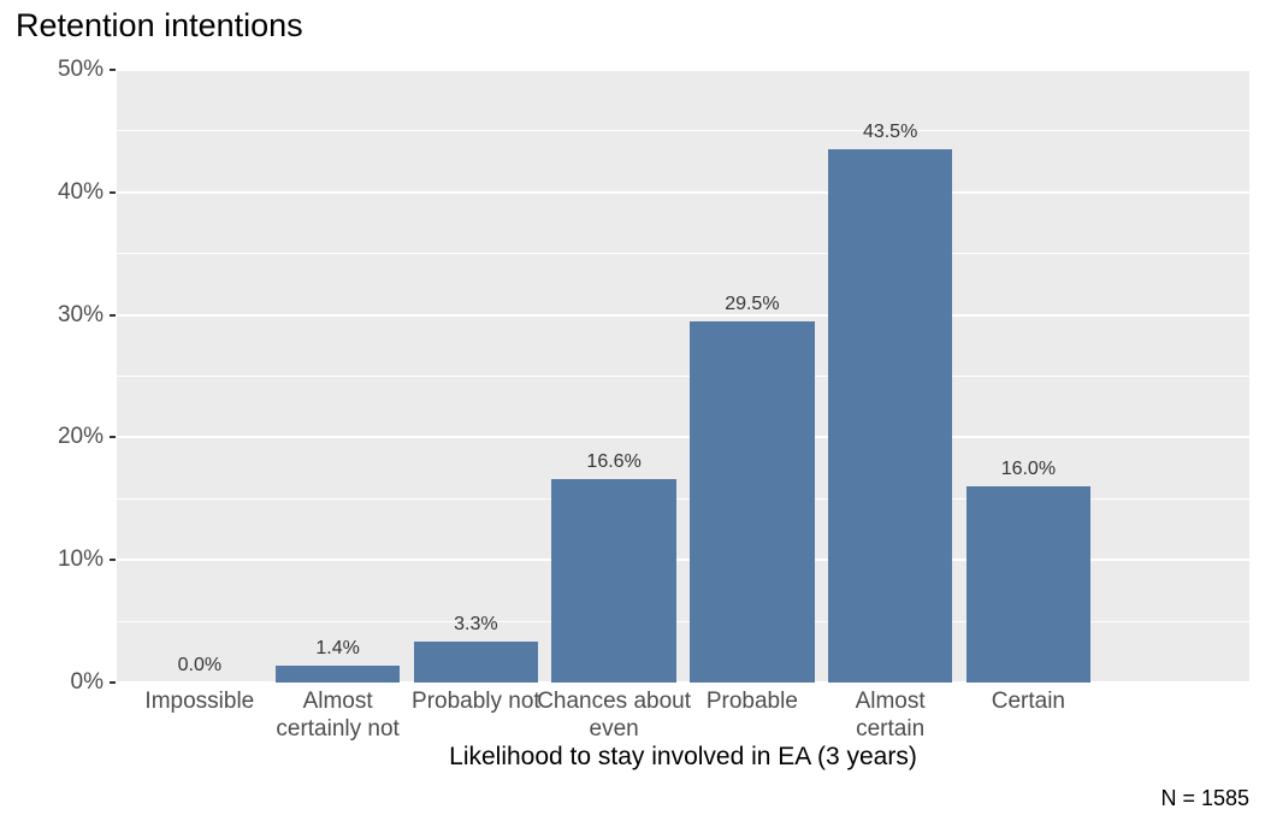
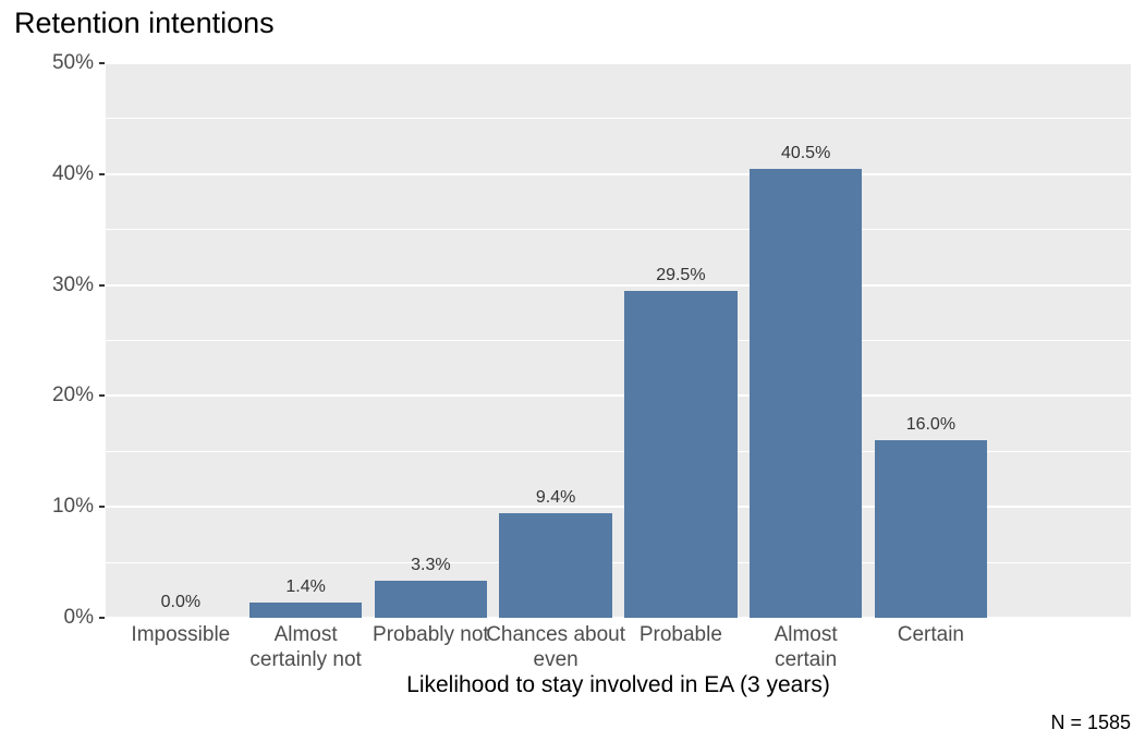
Chances about even: 16.6% -> 9.4%
Almost certain: 43.5% -> 40.5%
